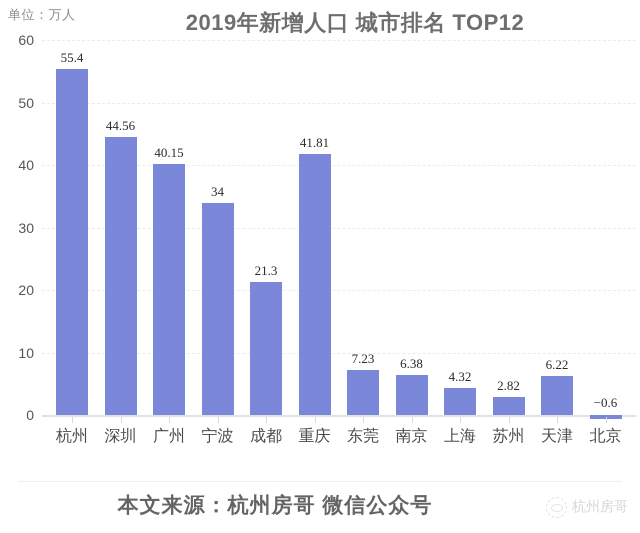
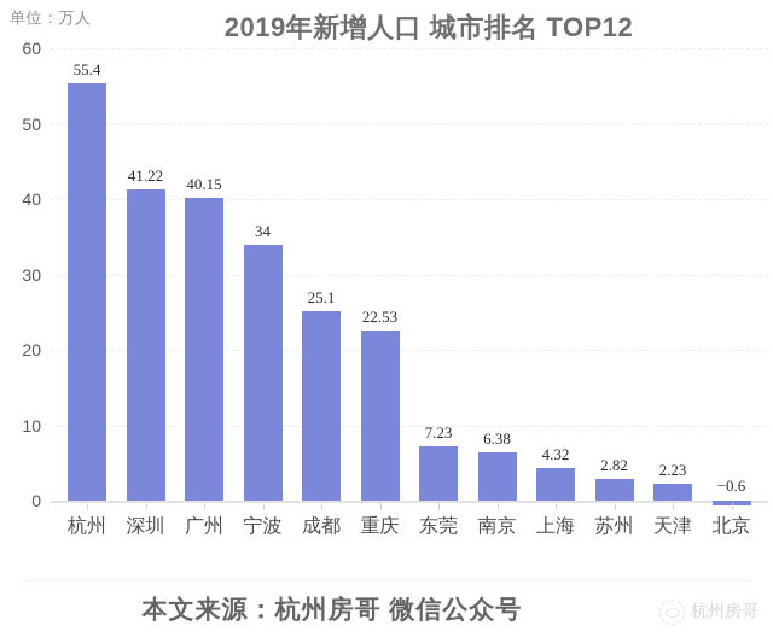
深圳: 44.56 -> 41.22
成都: 21.3 -> 25.1
重庆: 41.81 -> 22.53
天津: 6.22 -> 2.23
